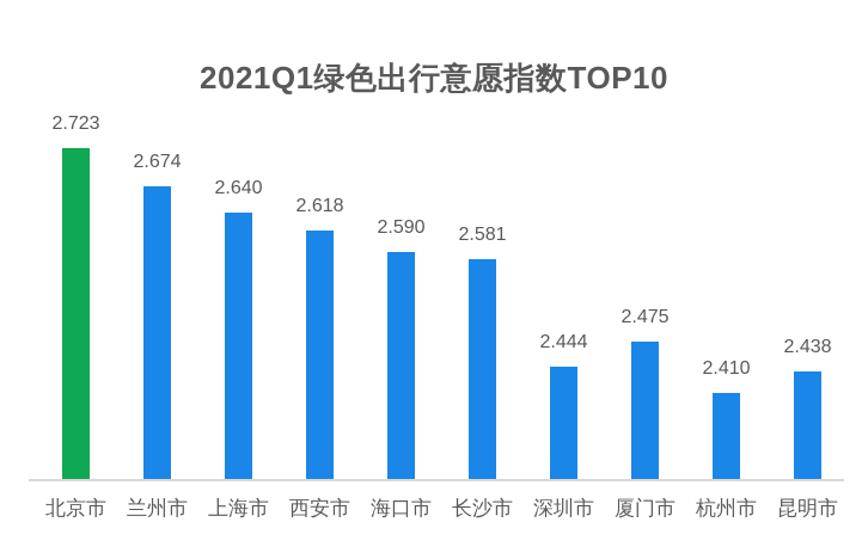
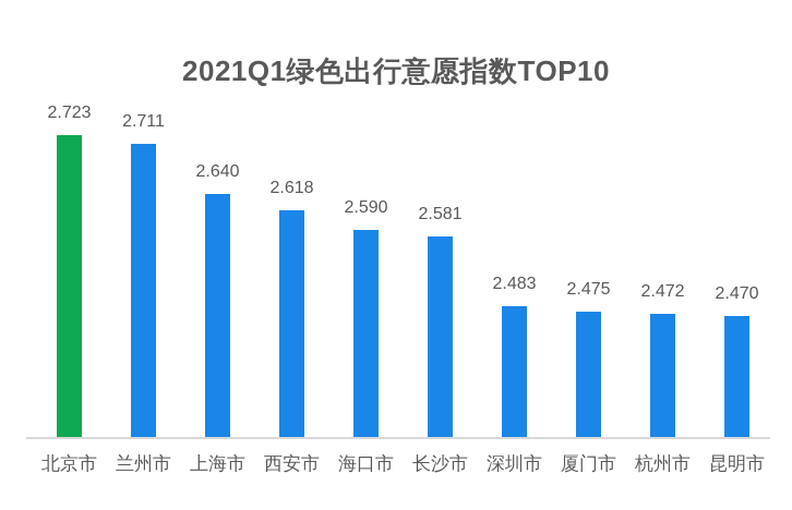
兰州市: 2.674 -> 2.711
深圳市: 2.444 -> 2.483
杭州市: 2.410 -> 2.472
昆明市: 2.438 -> 2.470
